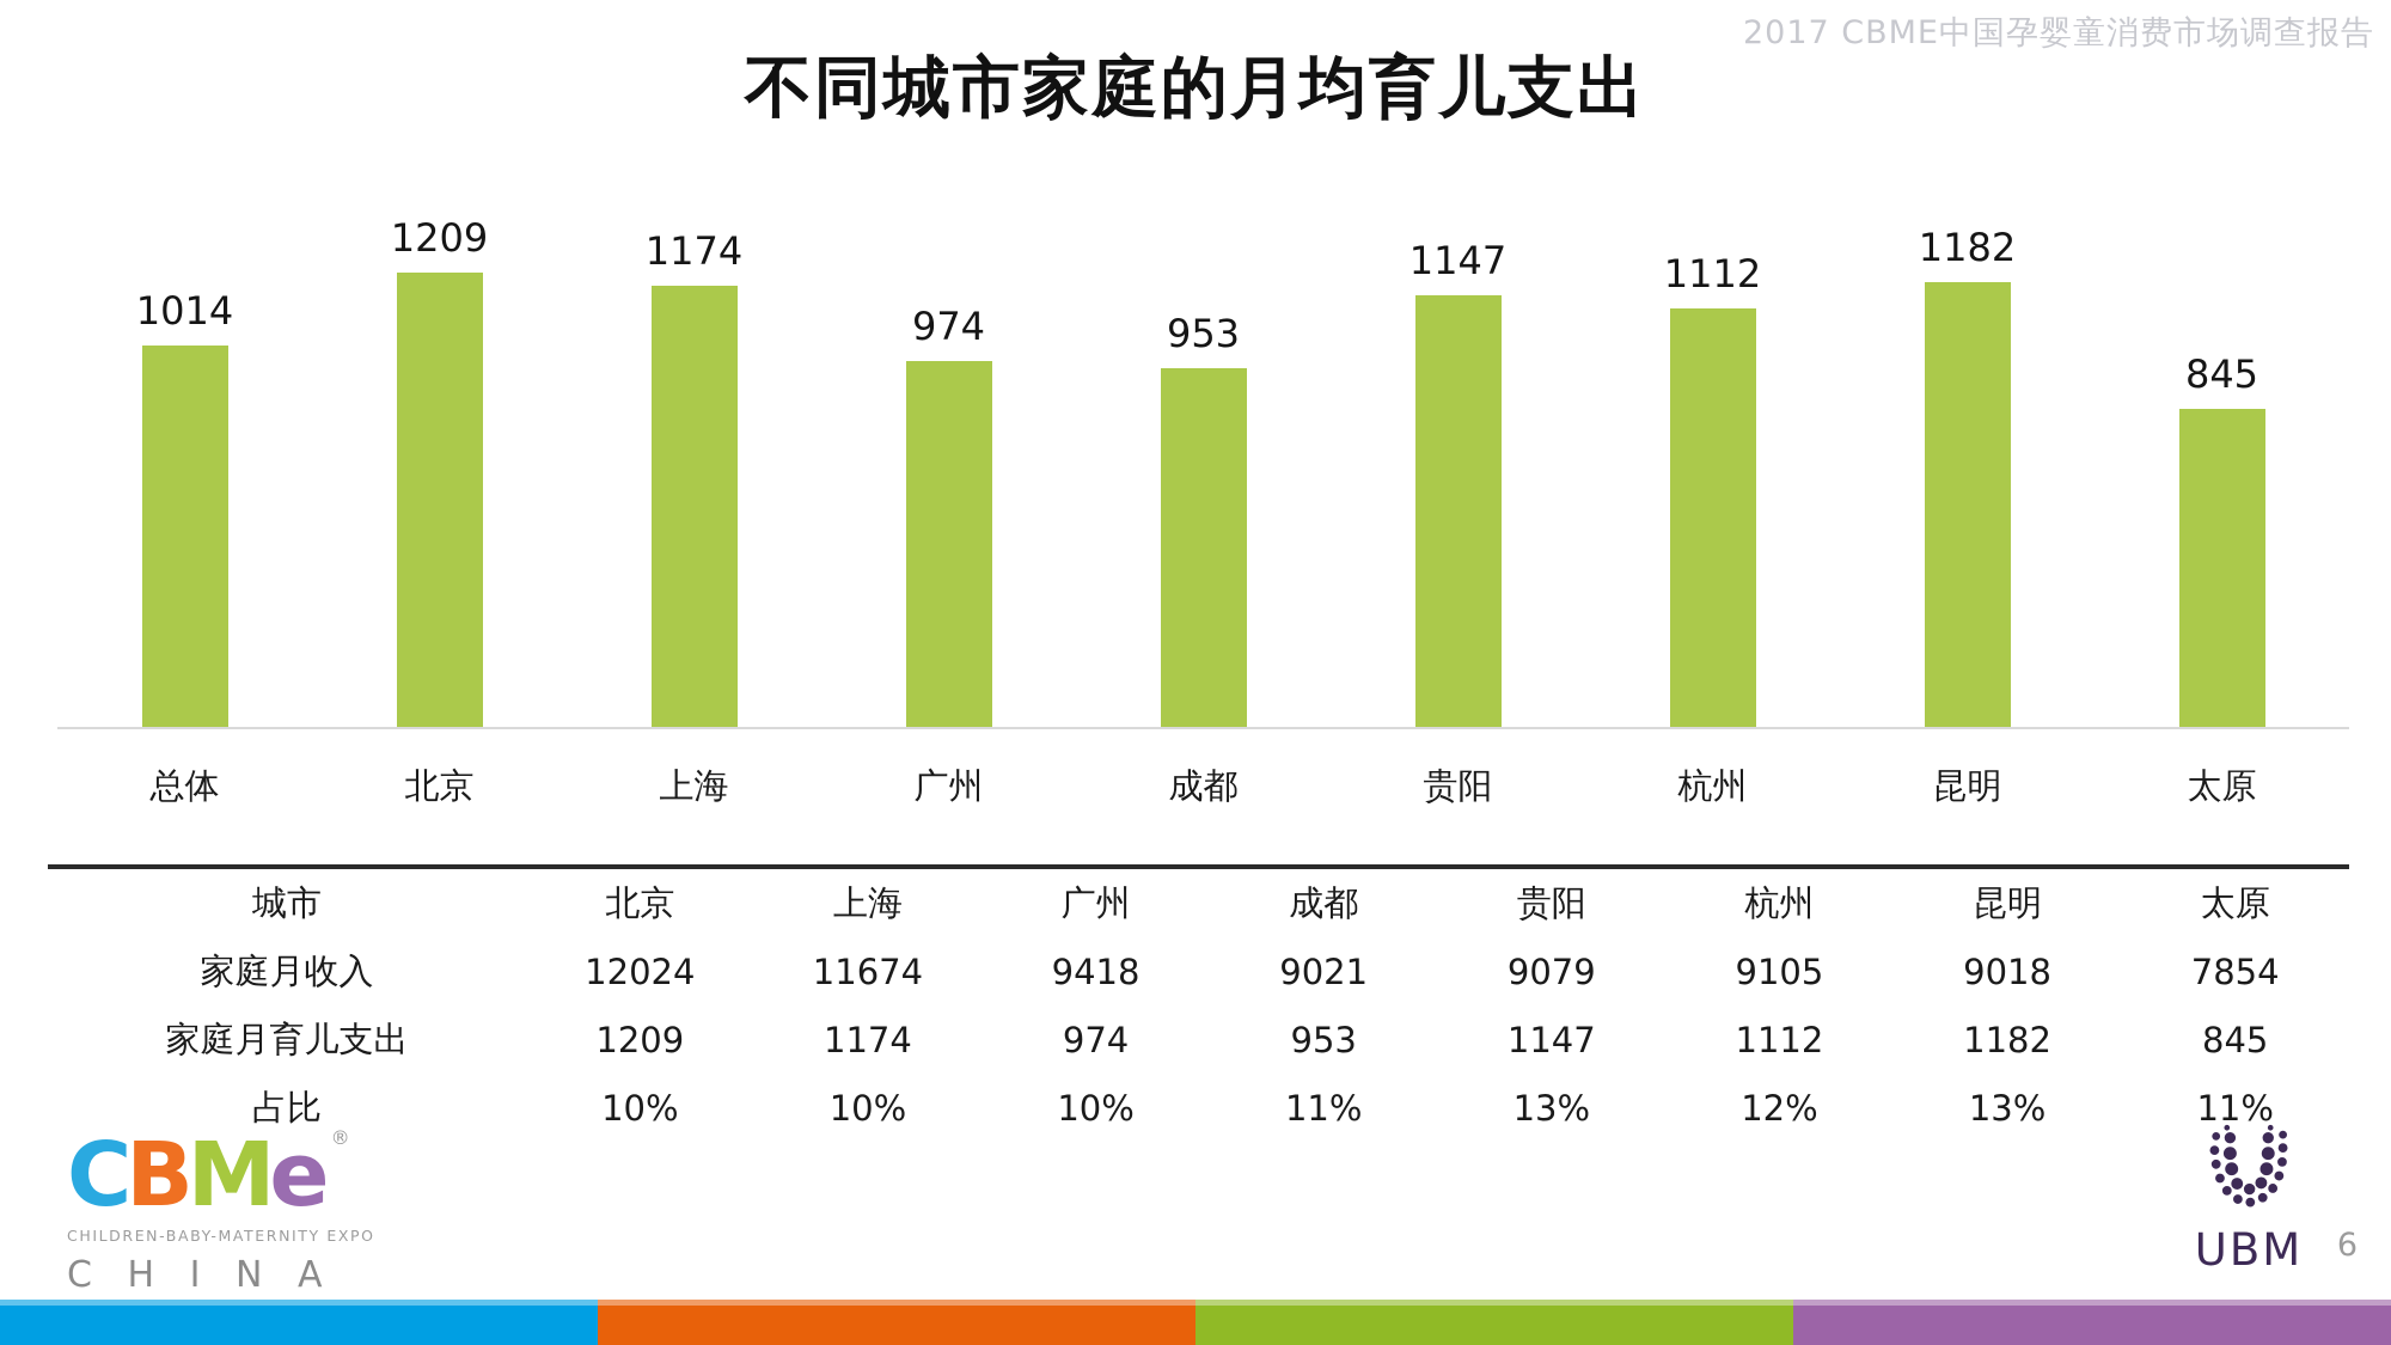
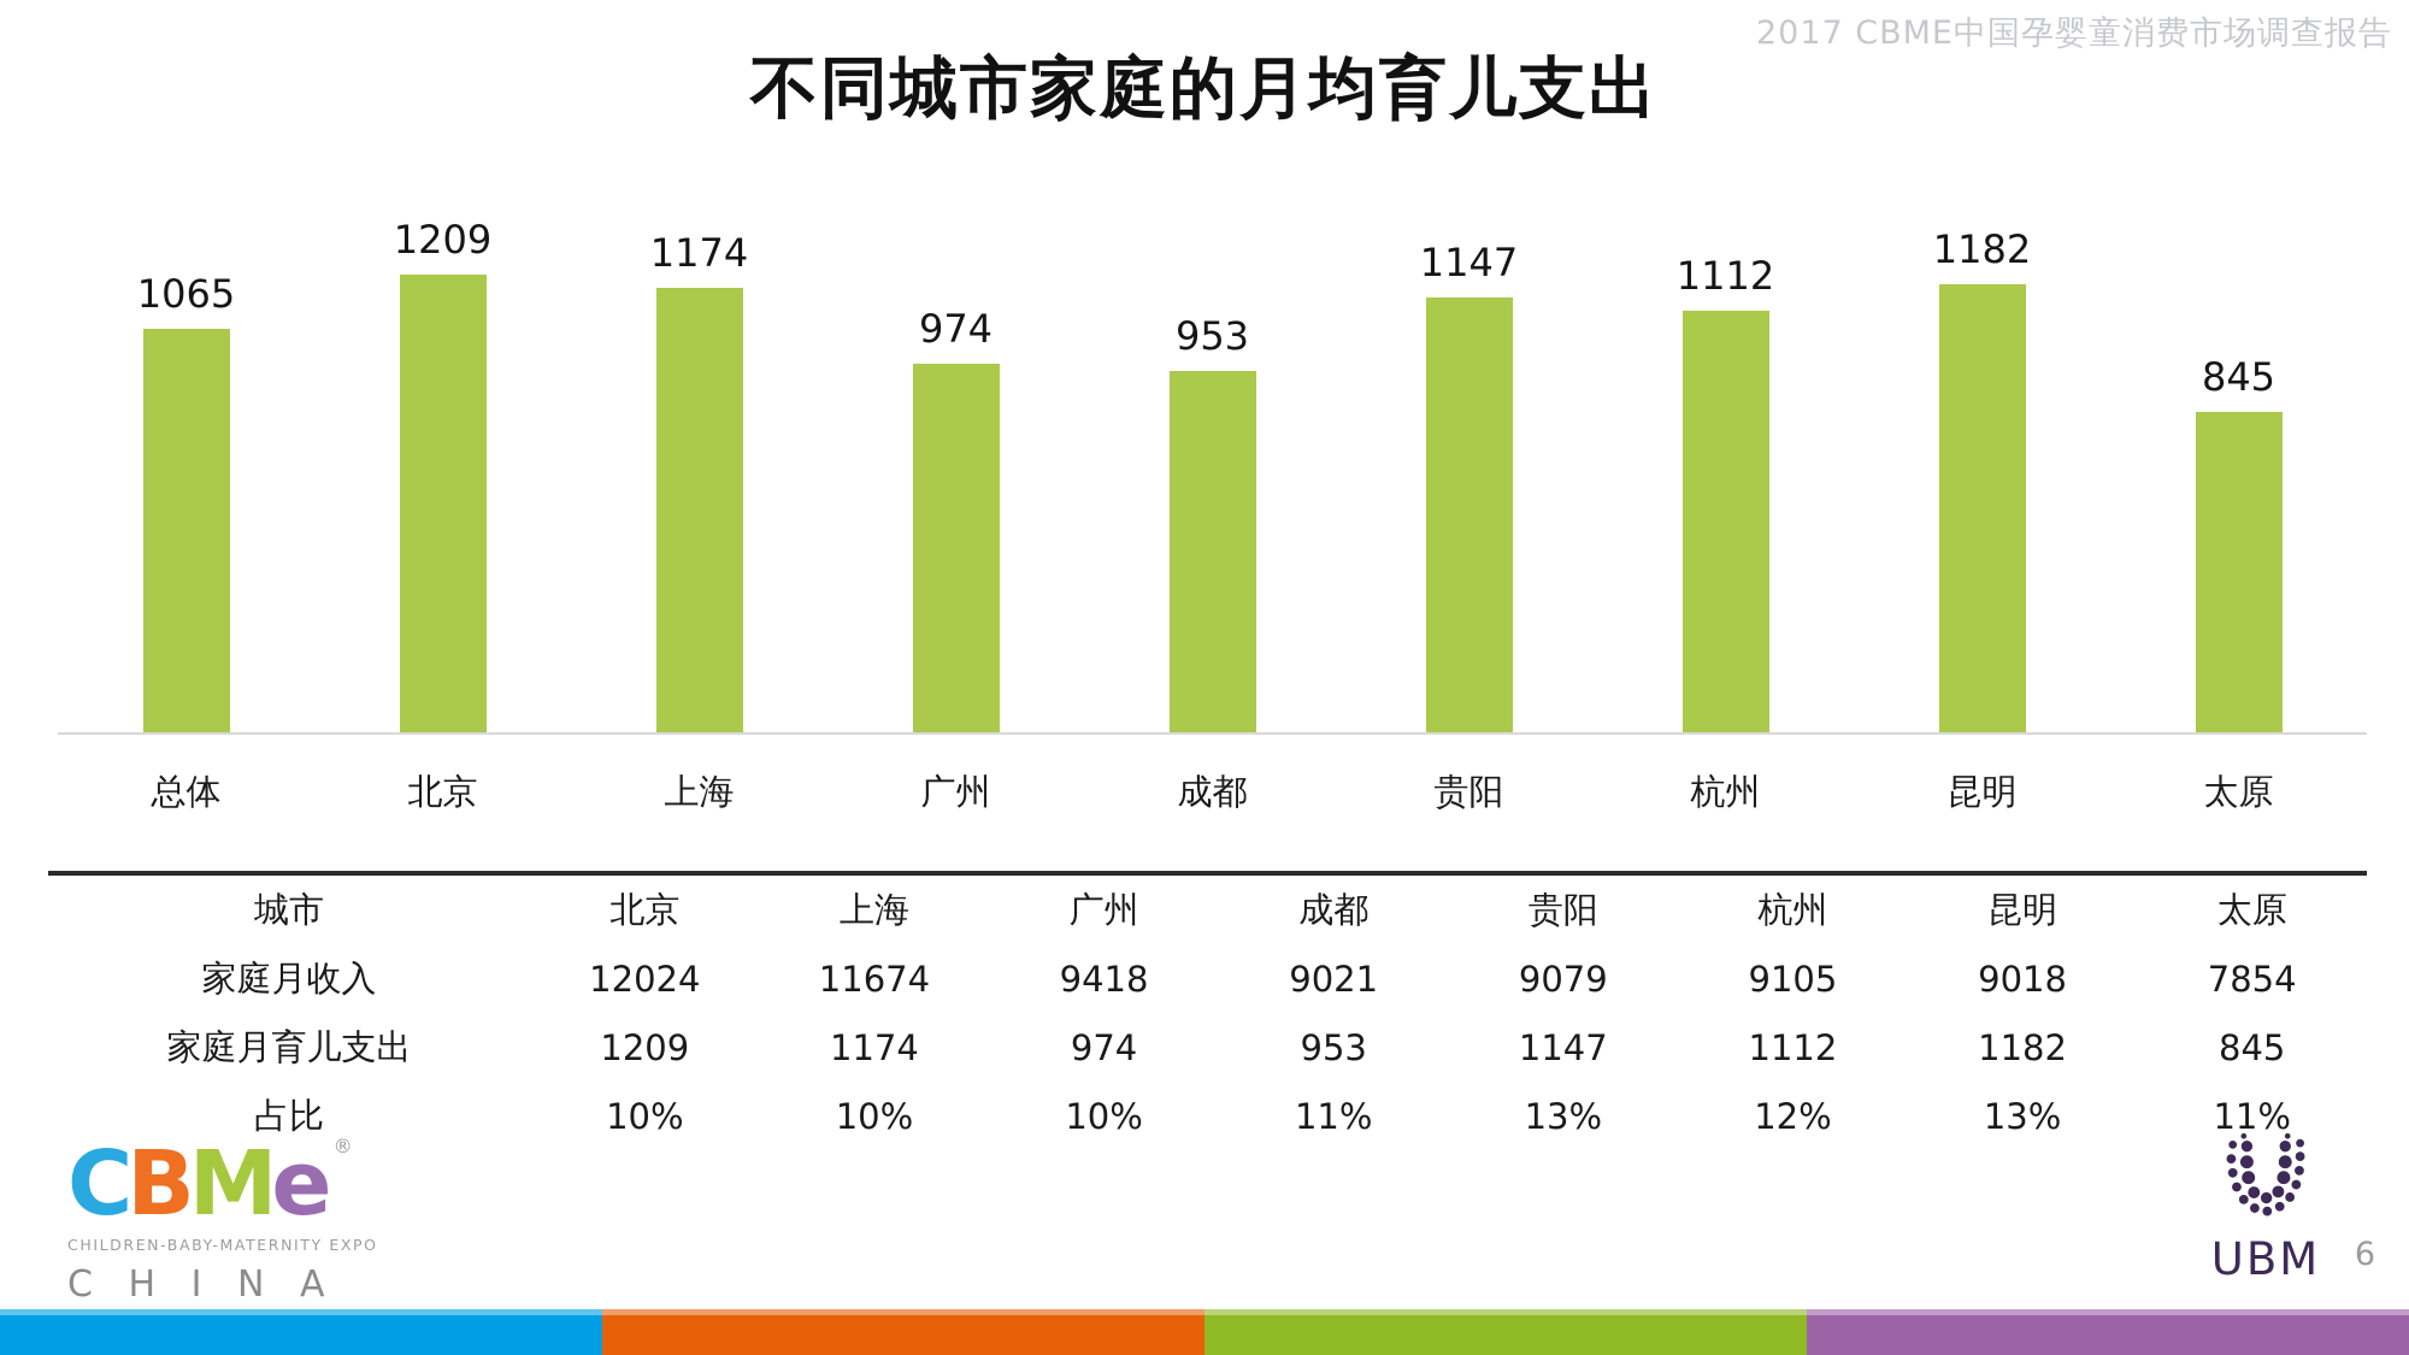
总体: 1014 -> 1065
